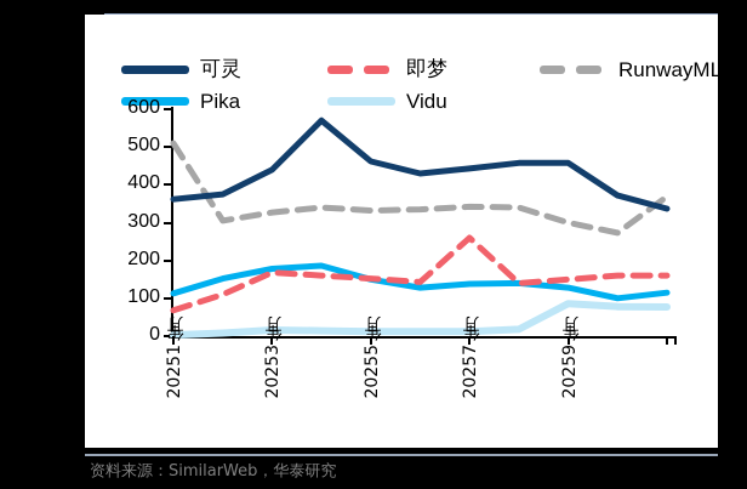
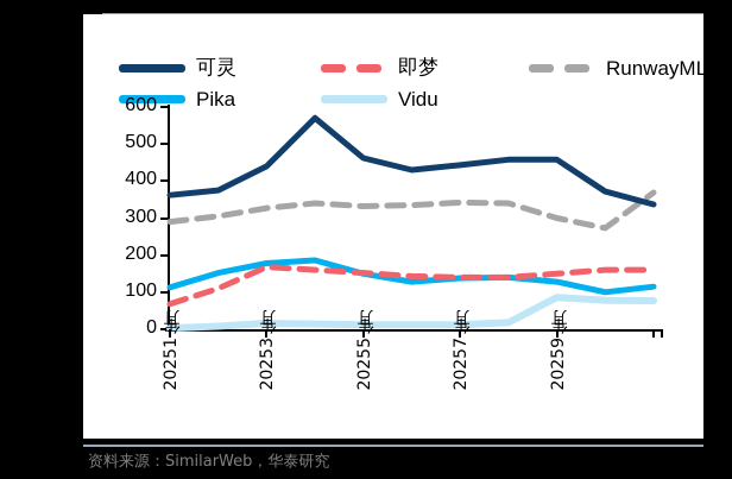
RunwayML/2025年1月: 510 -> 290
即梦/2025年7月: 260 -> 140
